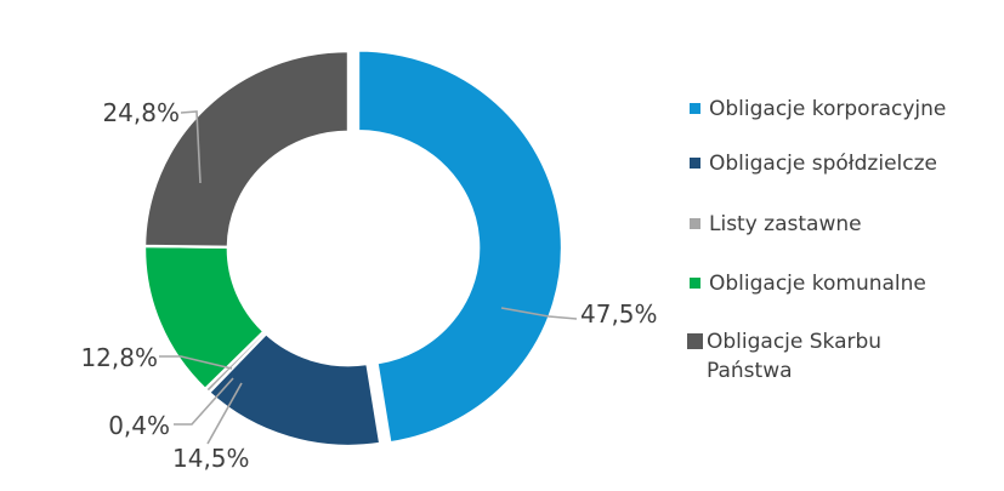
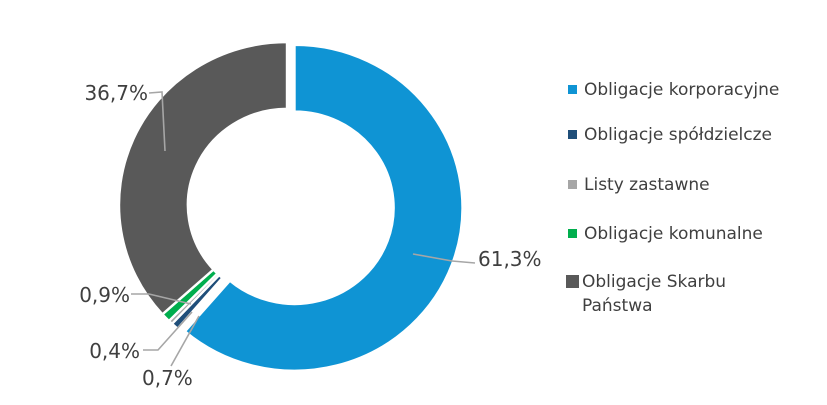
Obligacje korporacyjne: 47,5% -> 61,3%
Obligacje spółdzielcze: 14,5% -> 0,7%
Obligacje komunalne: 12,8% -> 0,9%
Obligacje Skarbu Państwa: 24,8% -> 36,7%
